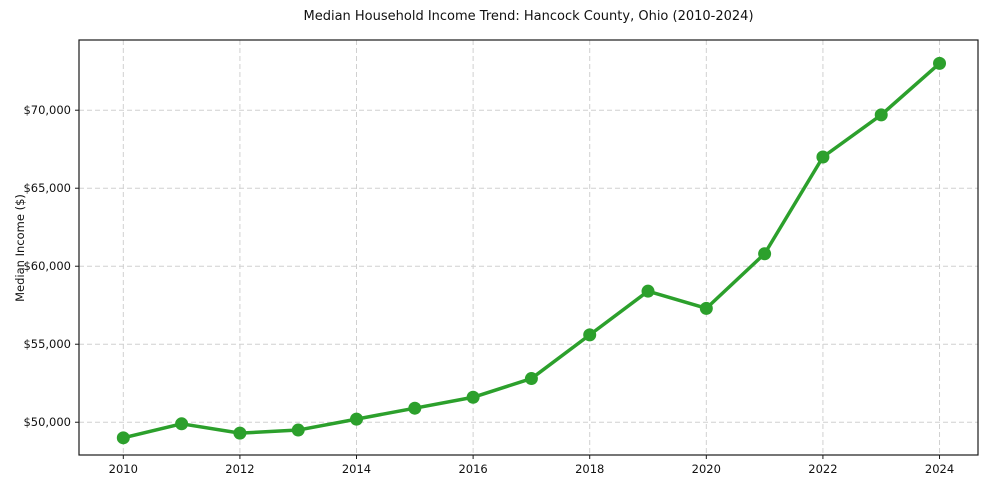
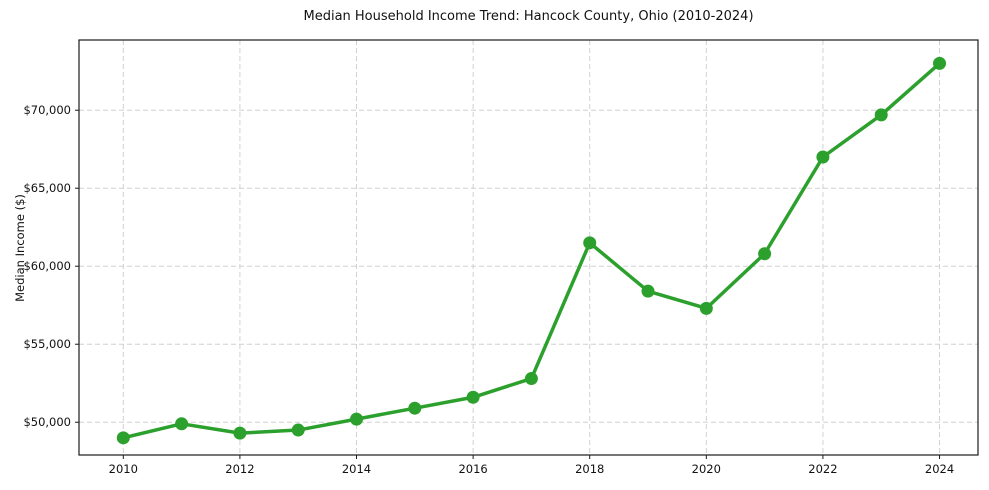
2018: $55600 -> $61500
